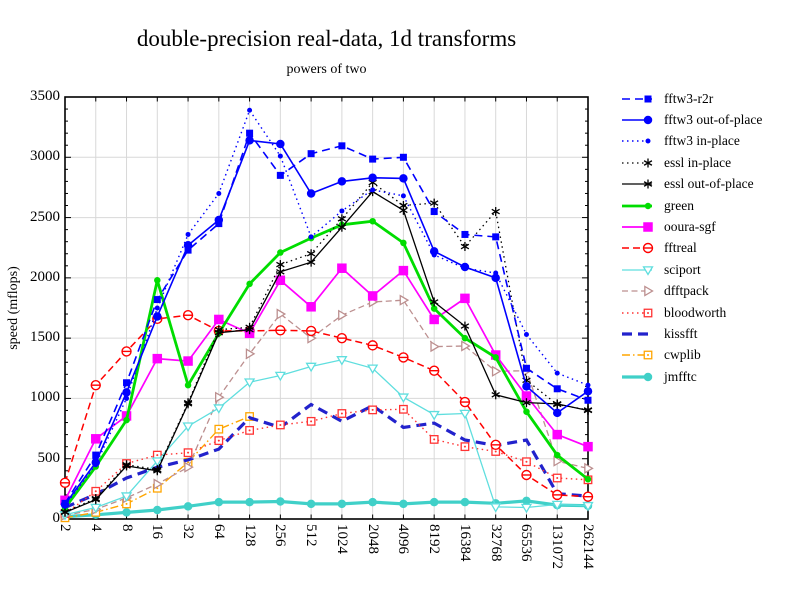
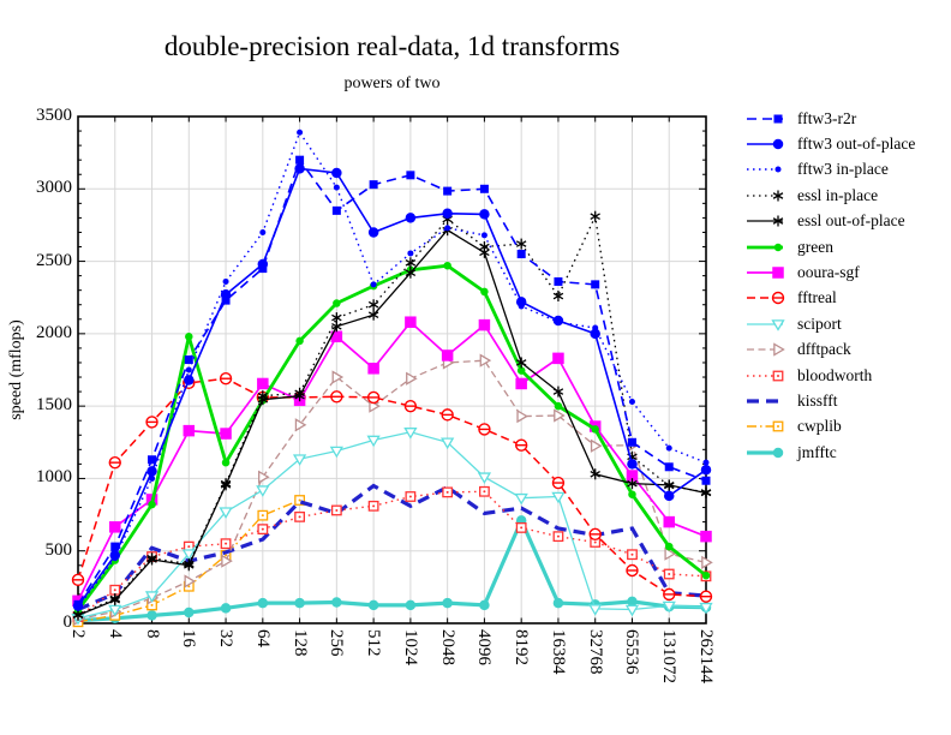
kissfft/8: 340 -> 520
jmfftc/8192: 140 -> 710
essl in-place/32768: 2550 -> 2810
